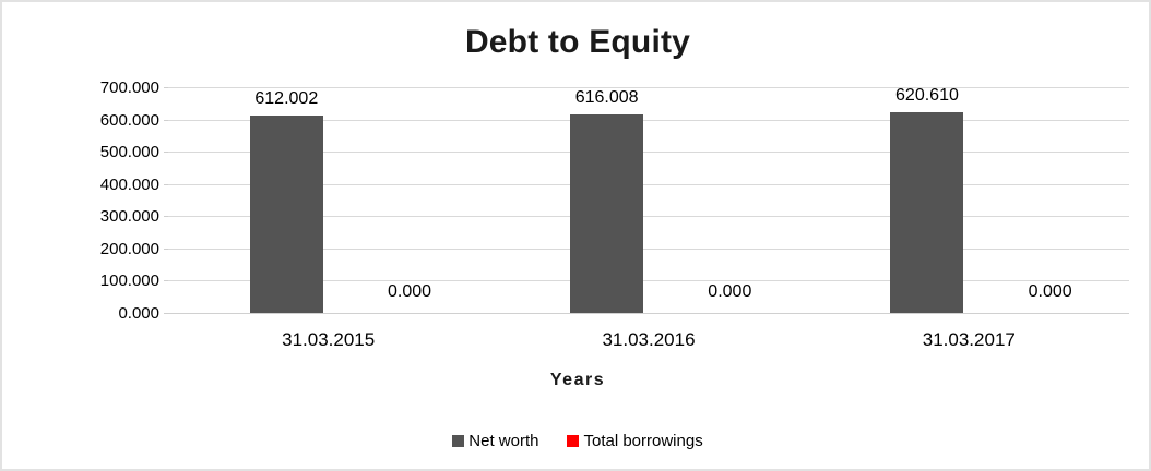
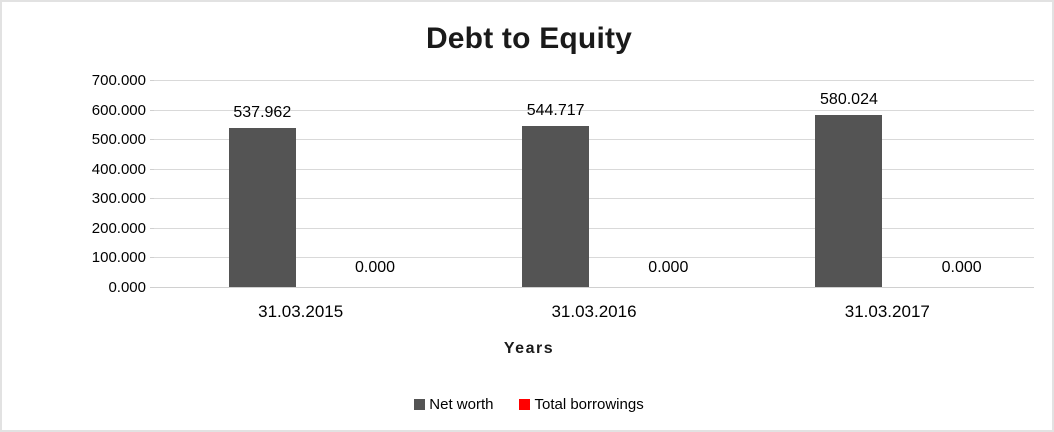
Net worth/31.03.2015: 612.002 -> 537.962
Net worth/31.03.2016: 616.008 -> 544.717
Net worth/31.03.2017: 620.610 -> 580.024
